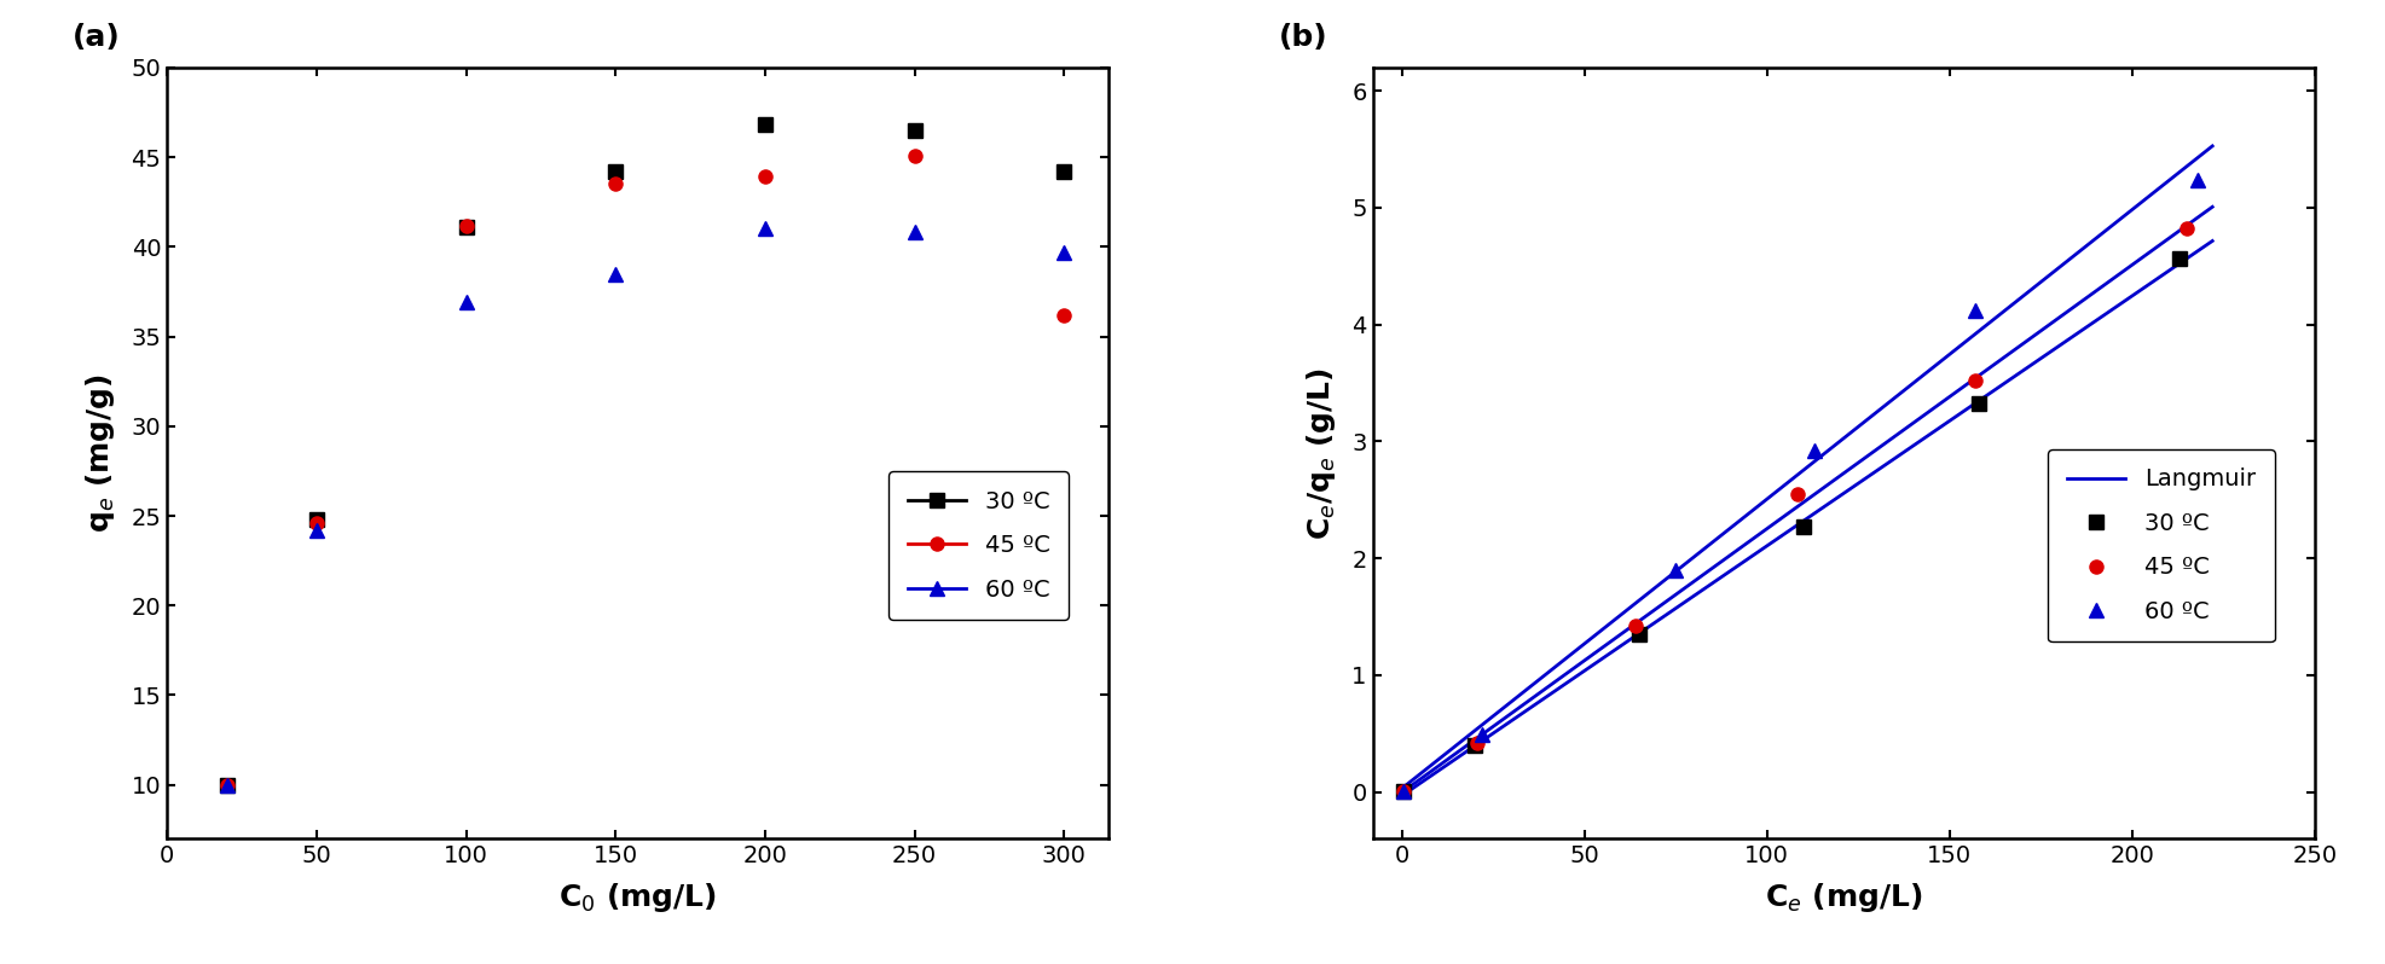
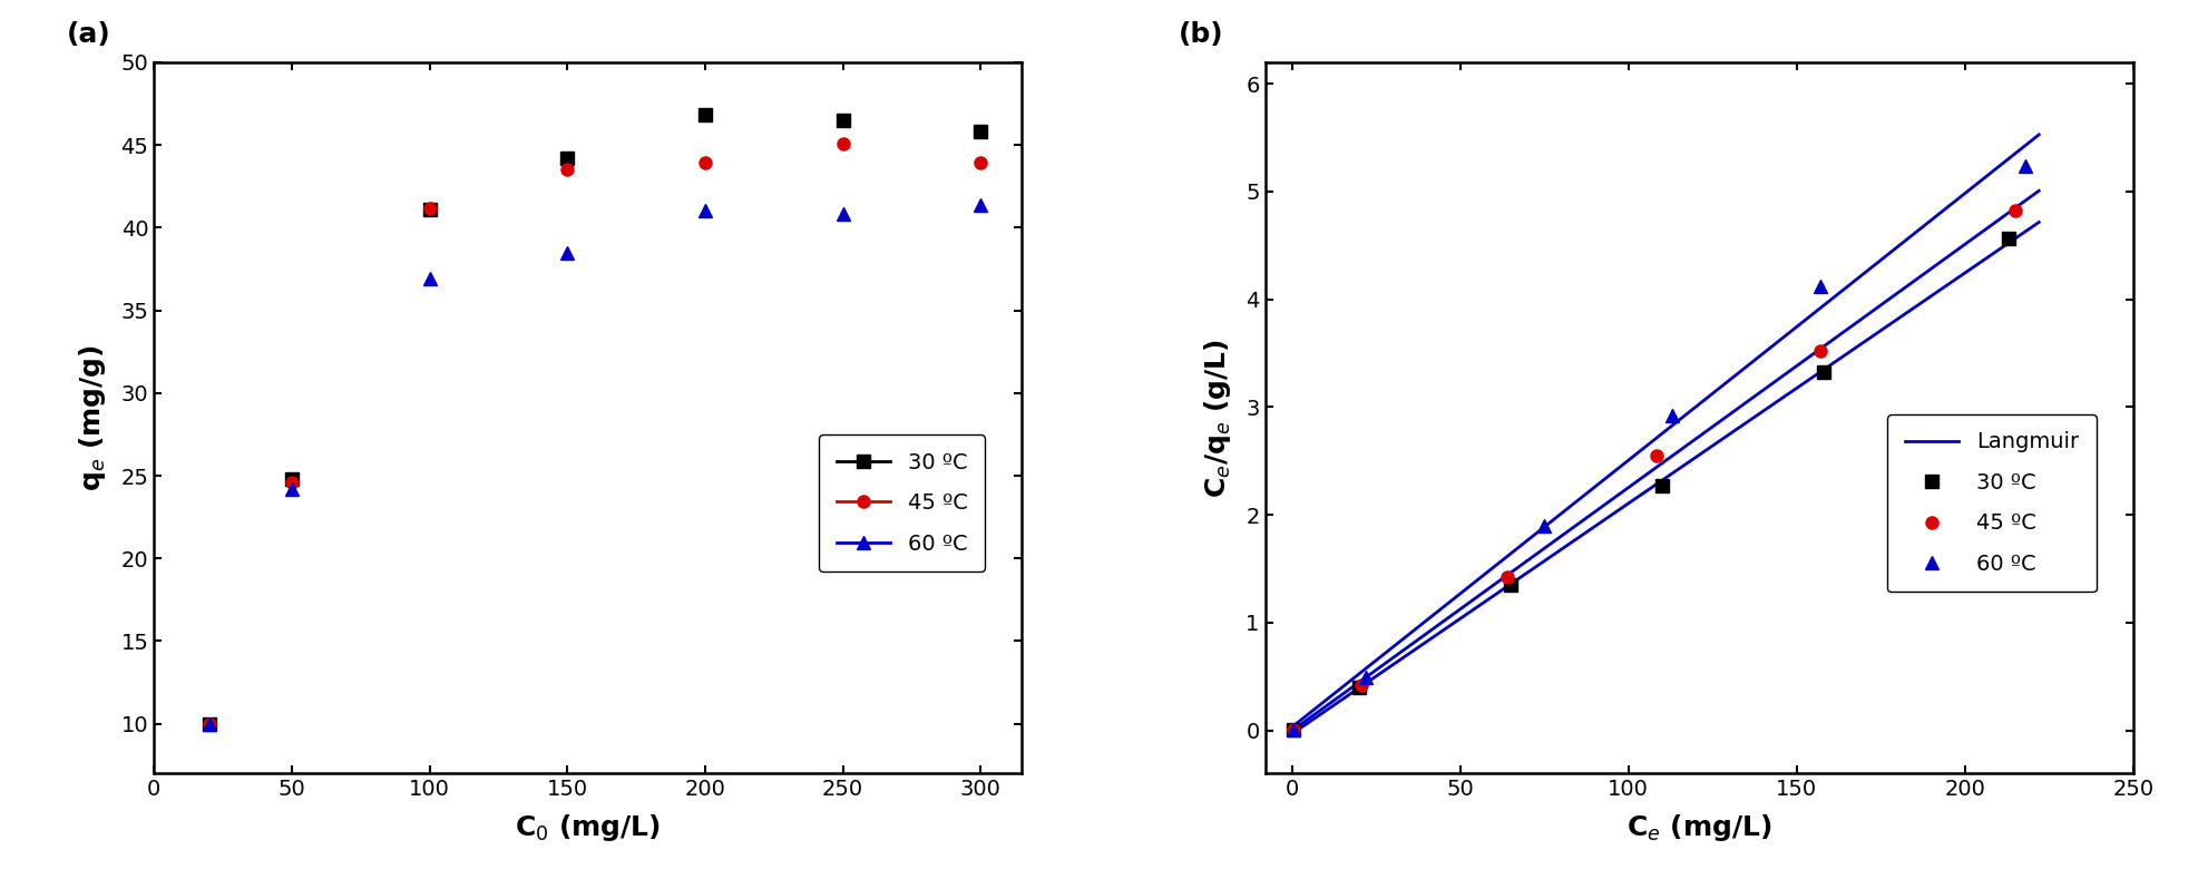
30 ºC/300: 44.2 -> 45.8
45 ºC/300: 36.2 -> 43.9
60 ºC/300: 39.7 -> 41.4
